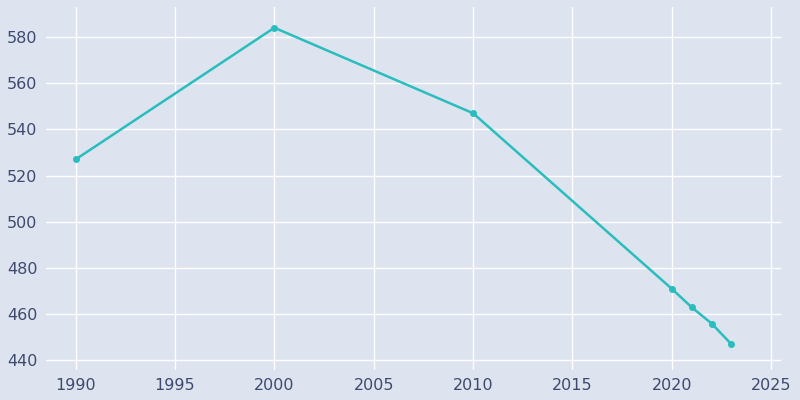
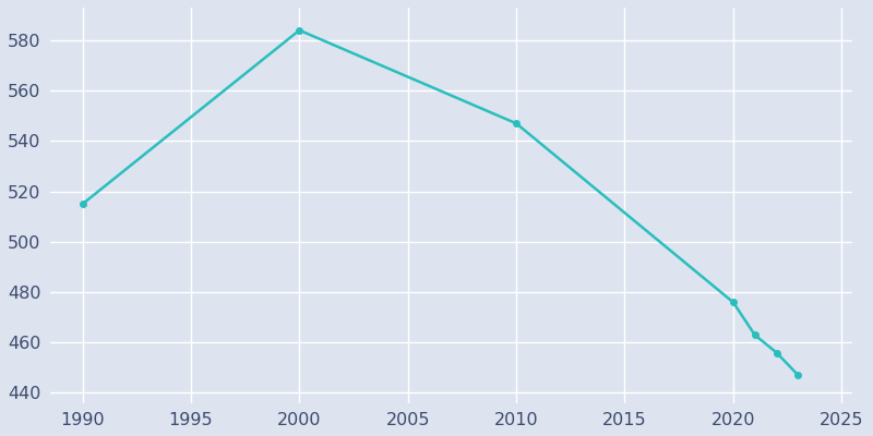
1990: 527 -> 515
2020: 471 -> 476
